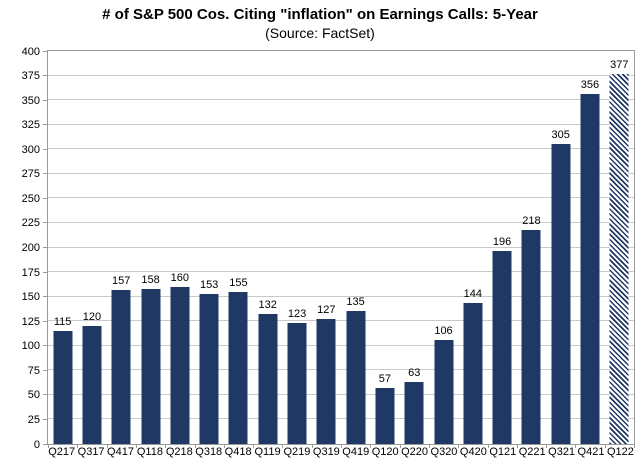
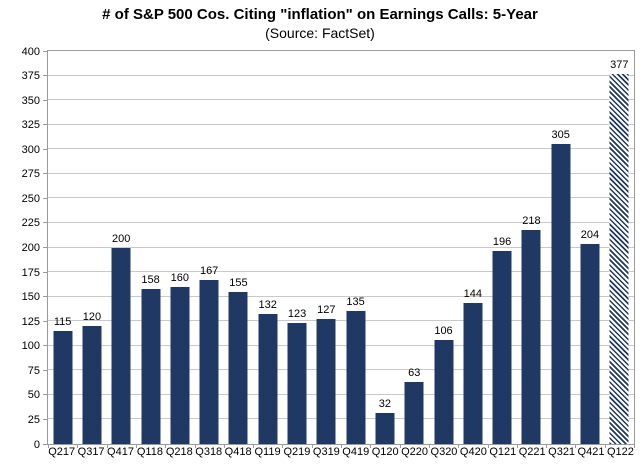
Q417: 157 -> 200
Q318: 153 -> 167
Q120: 57 -> 32
Q421: 356 -> 204
